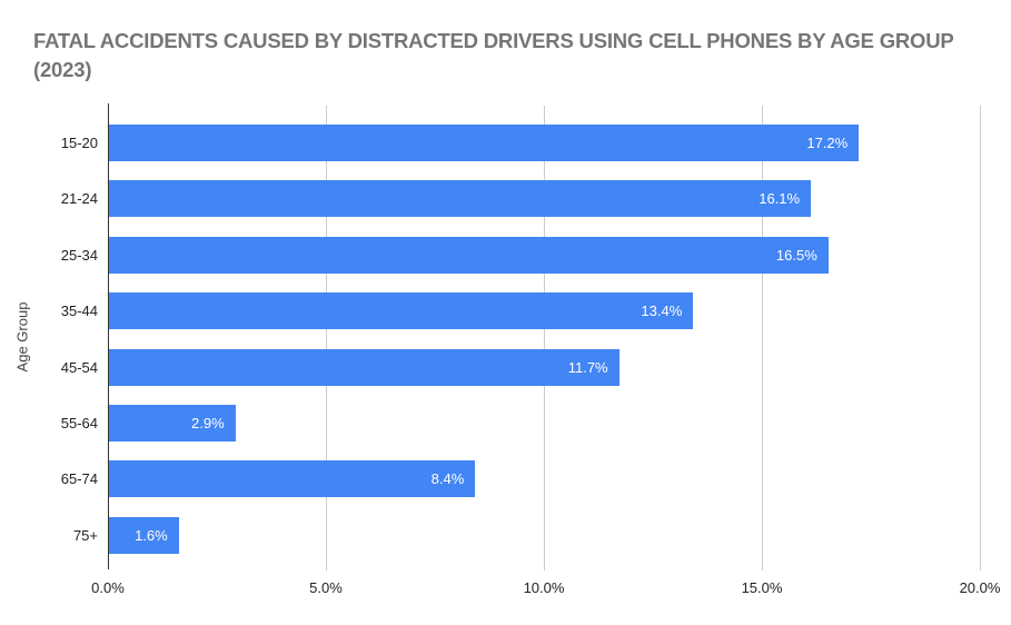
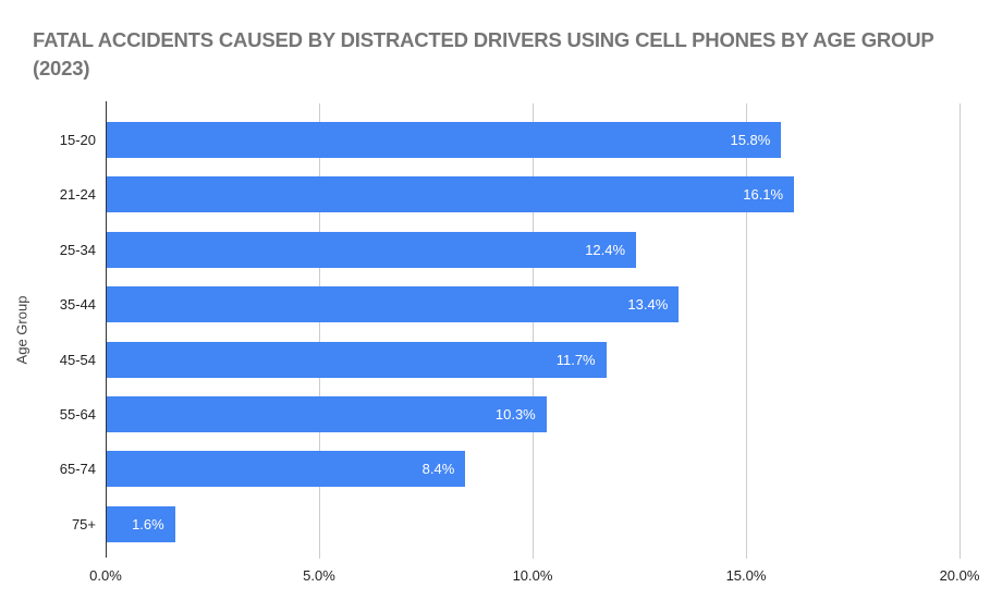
15-20: 17.2% -> 15.8%
25-34: 16.5% -> 12.4%
55-64: 2.9% -> 10.3%
